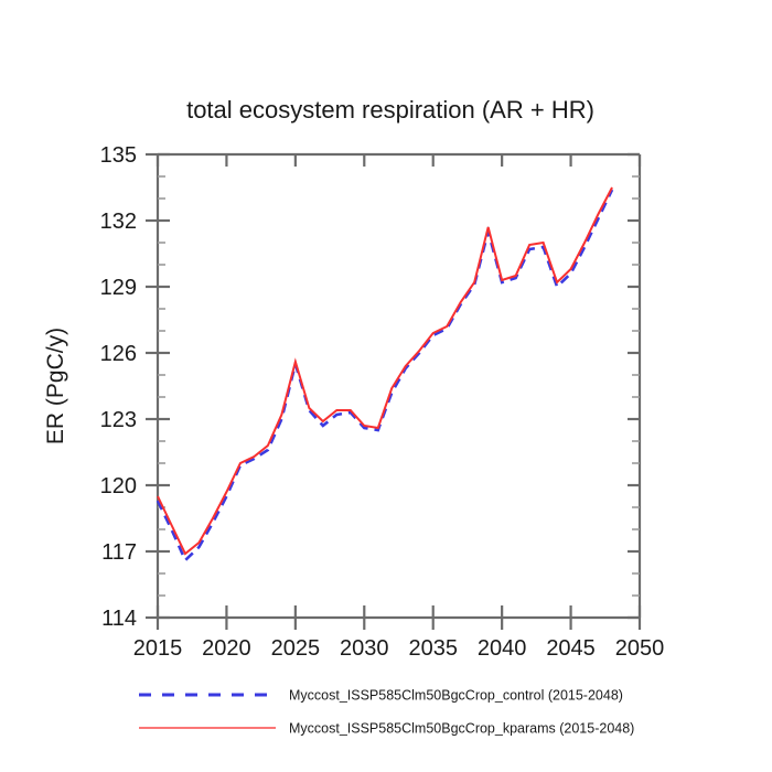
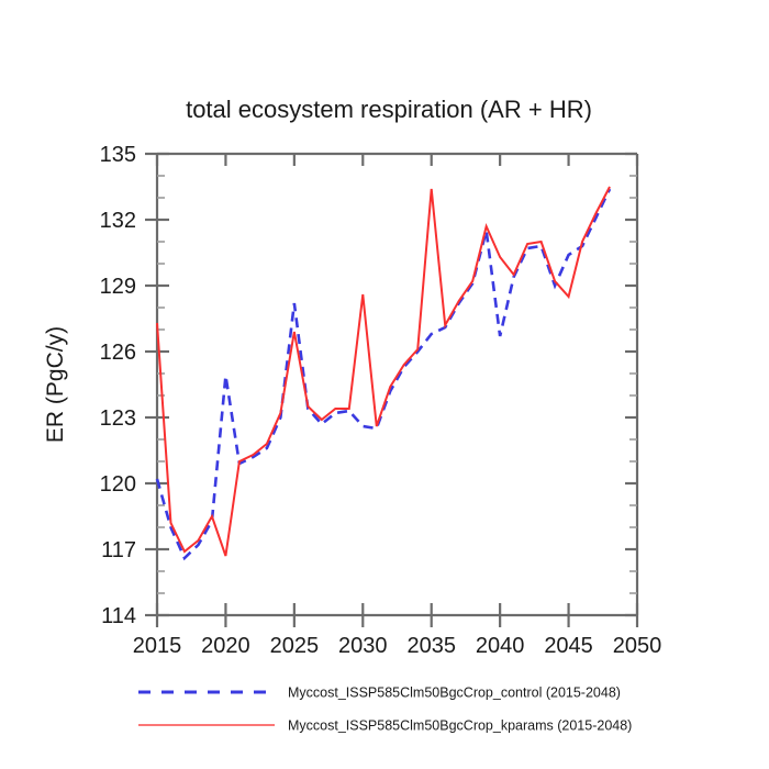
Myccost_ISSP585Clm50BgcCrop_control (2015-2048)/2015: 119.3 -> 120.2
Myccost_ISSP585Clm50BgcCrop_kparams (2015-2048)/2015: 119.5 -> 127.3
Myccost_ISSP585Clm50BgcCrop_control (2015-2048)/2020: 119.5 -> 124.9
Myccost_ISSP585Clm50BgcCrop_kparams (2015-2048)/2020: 119.7 -> 116.7
Myccost_ISSP585Clm50BgcCrop_control (2015-2048)/2025: 125.5 -> 128.2
Myccost_ISSP585Clm50BgcCrop_kparams (2015-2048)/2025: 125.6 -> 126.9
Myccost_ISSP585Clm50BgcCrop_kparams (2015-2048)/2030: 122.7 -> 128.6
Myccost_ISSP585Clm50BgcCrop_kparams (2015-2048)/2035: 126.9 -> 133.4
Myccost_ISSP585Clm50BgcCrop_control (2015-2048)/2040: 129.2 -> 126.7
Myccost_ISSP585Clm50BgcCrop_kparams (2015-2048)/2040: 129.3 -> 130.3
Myccost_ISSP585Clm50BgcCrop_control (2015-2048)/2045: 129.6 -> 130.4
Myccost_ISSP585Clm50BgcCrop_kparams (2015-2048)/2045: 129.8 -> 128.5
